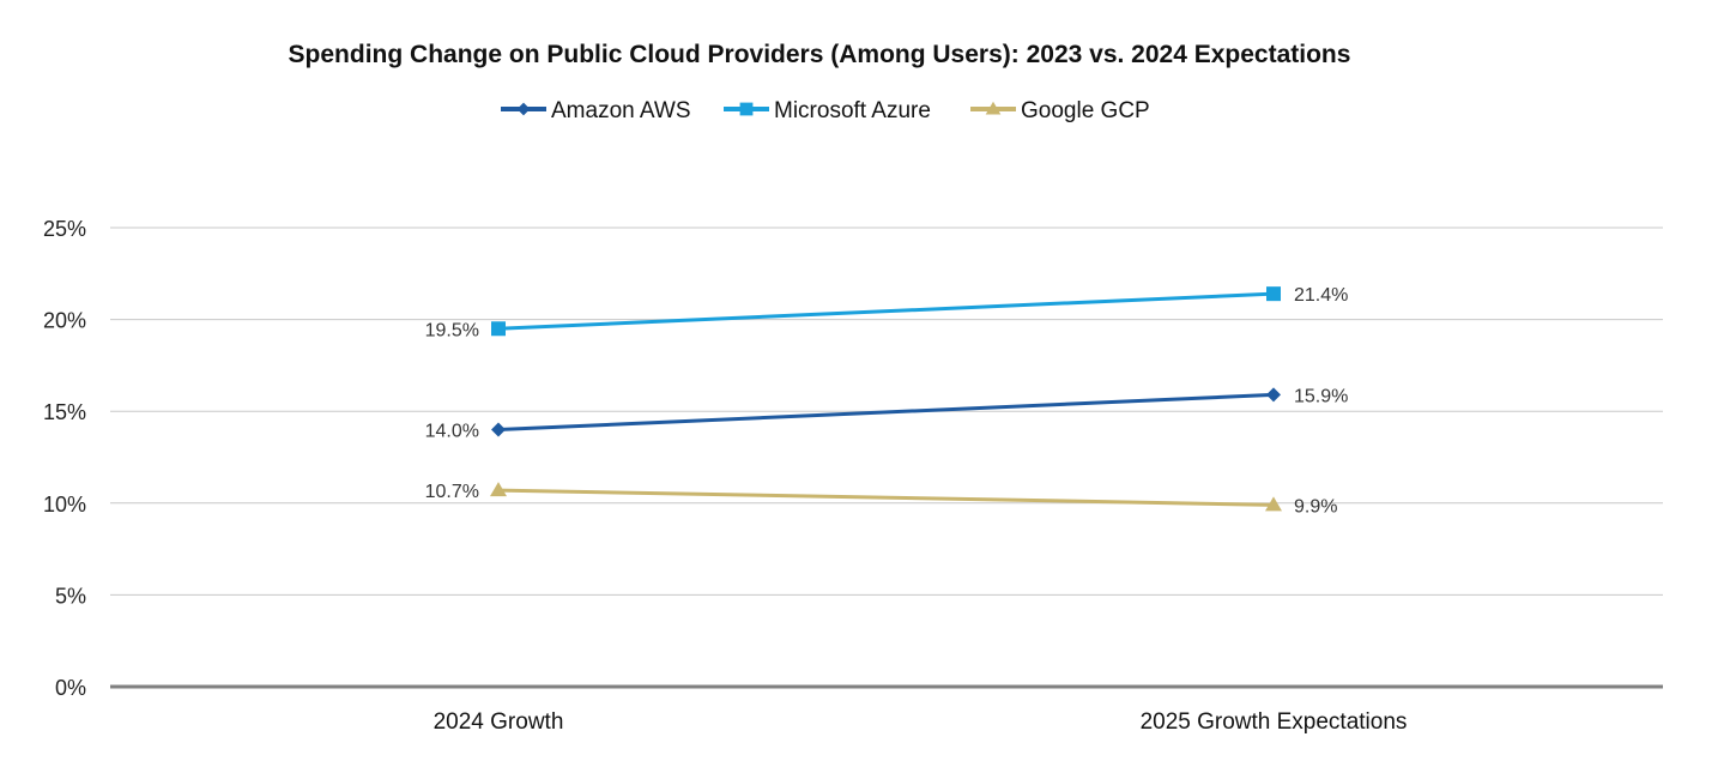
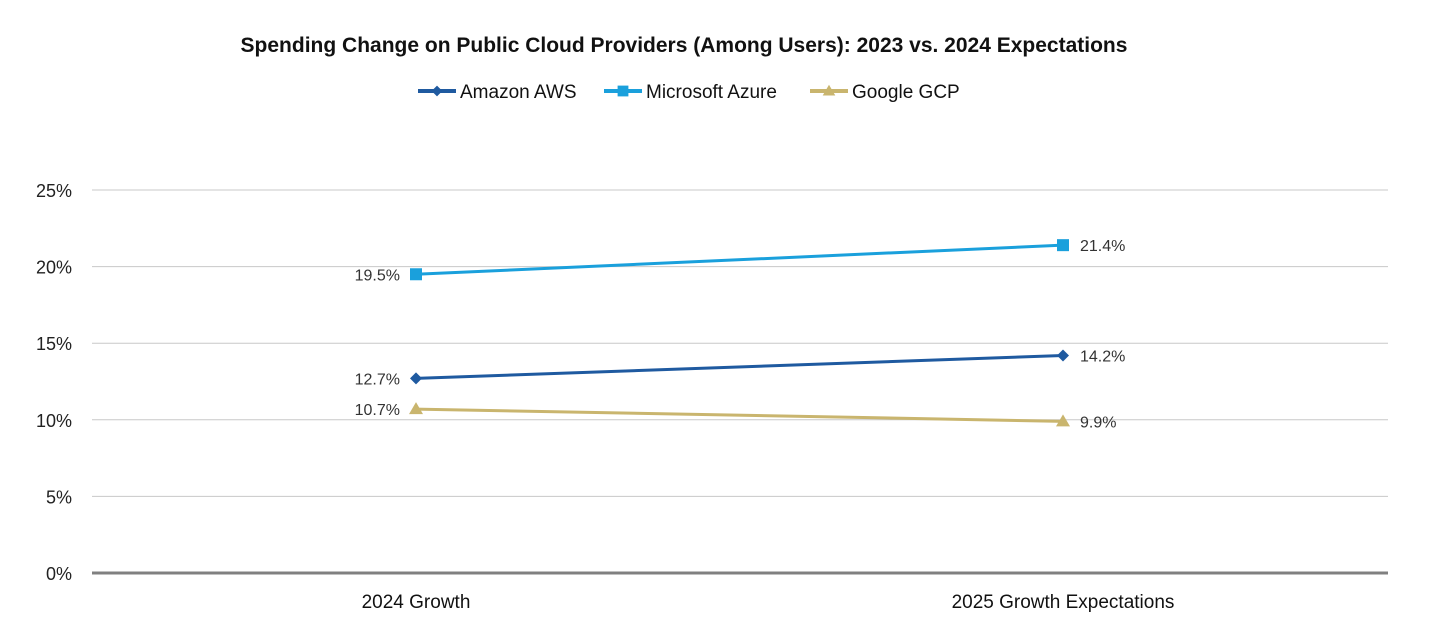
Amazon AWS/2024 Growth: 14.0% -> 12.7%
Amazon AWS/2025 Growth Expectations: 15.9% -> 14.2%
